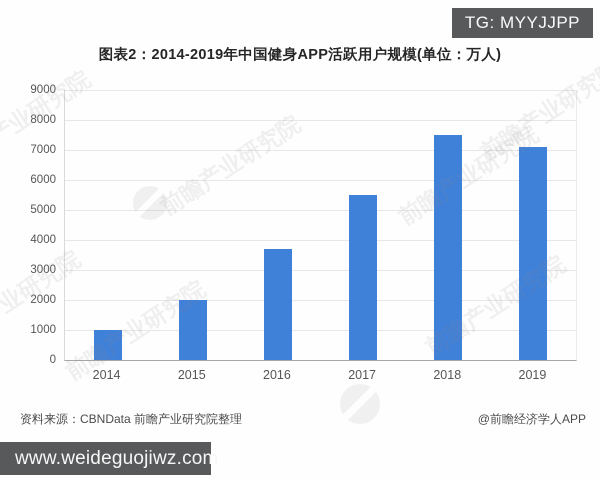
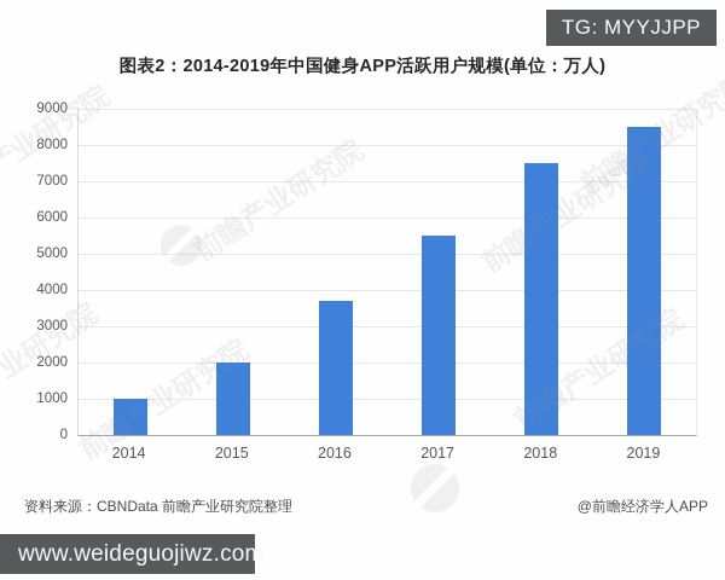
2019: 7100 -> 8500
